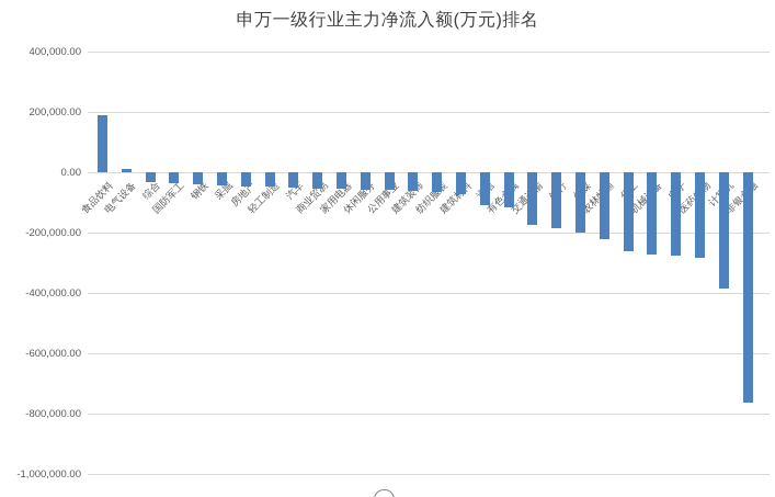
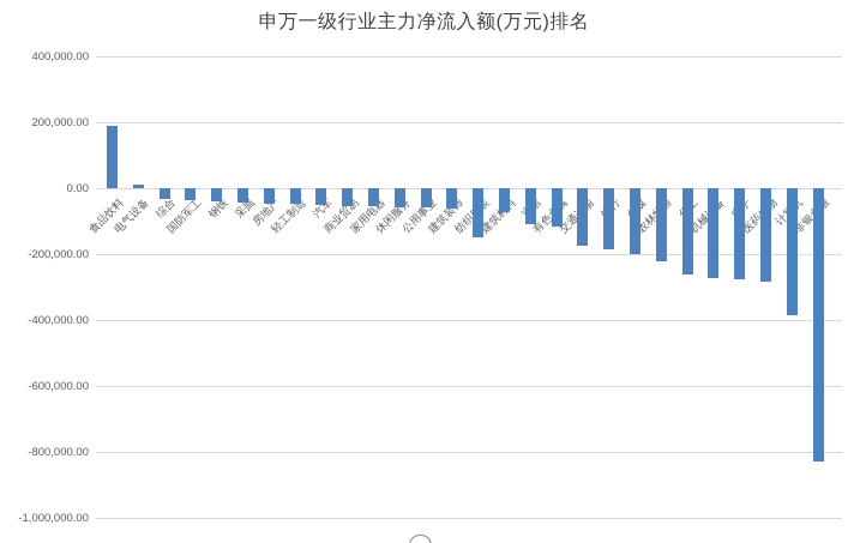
纺织服装: -60000 -> -150000
非银金融: -760000 -> -830000
